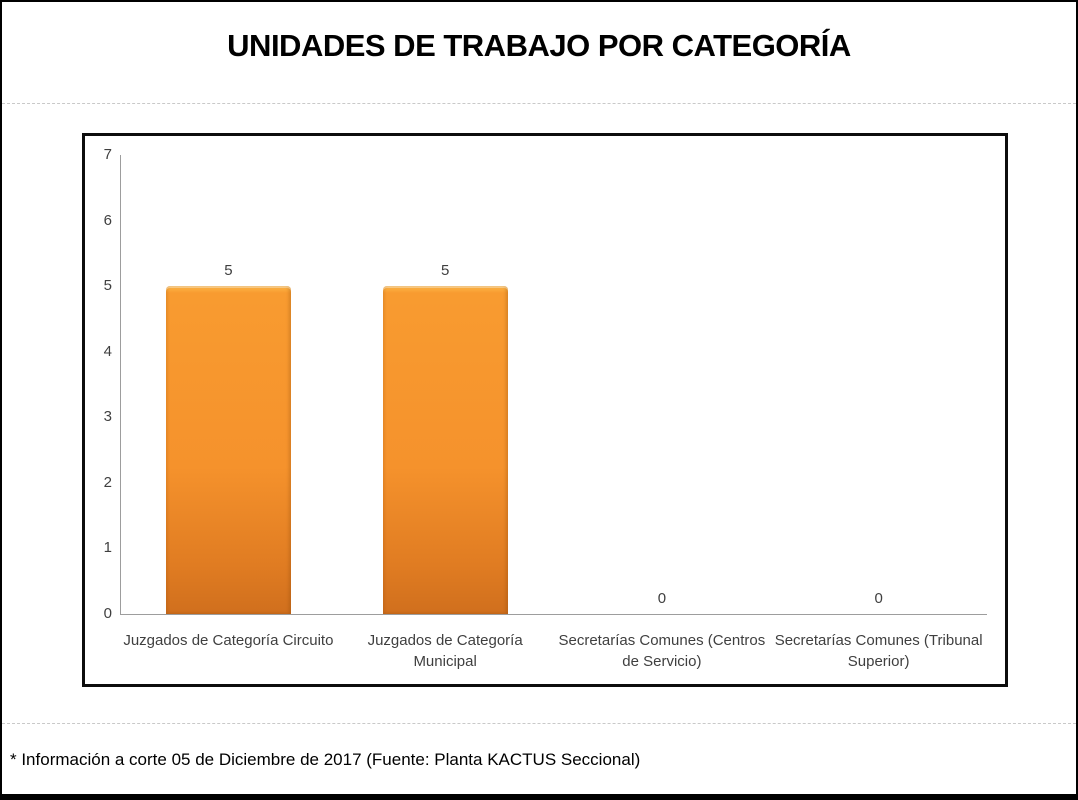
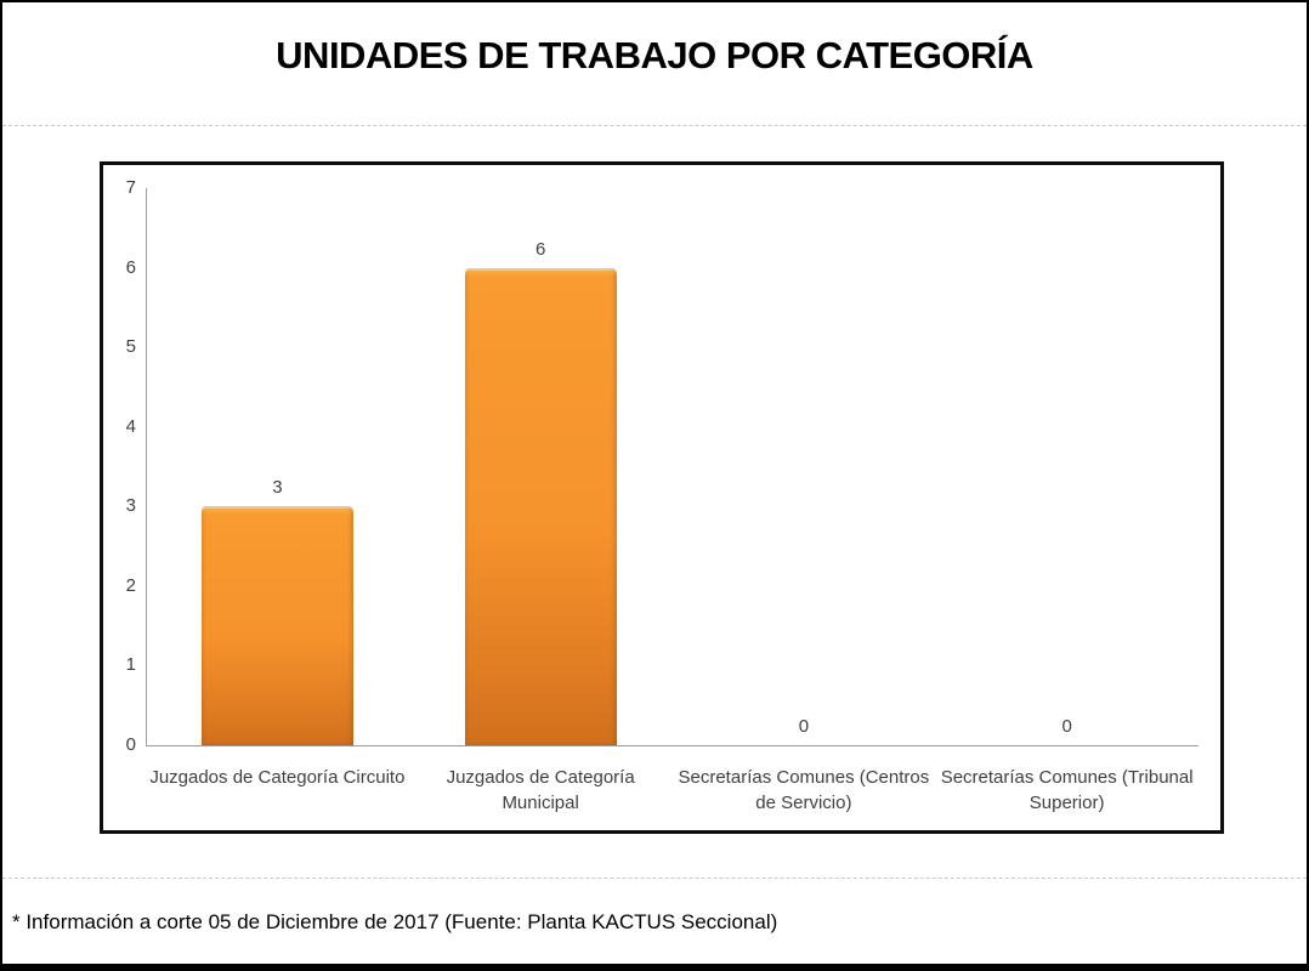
Juzgados de Categoría Circuito: 5 -> 3
Juzgados de Categoría Municipal: 5 -> 6
